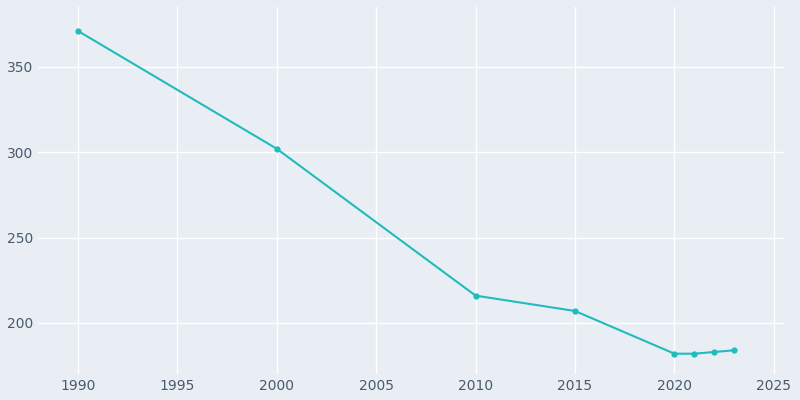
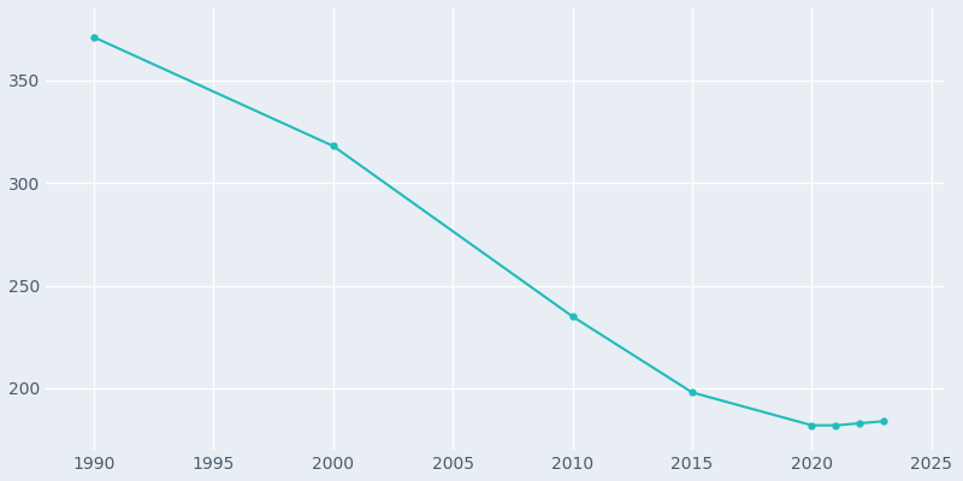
2000: 302 -> 318
2010: 216 -> 235
2015: 207 -> 198
